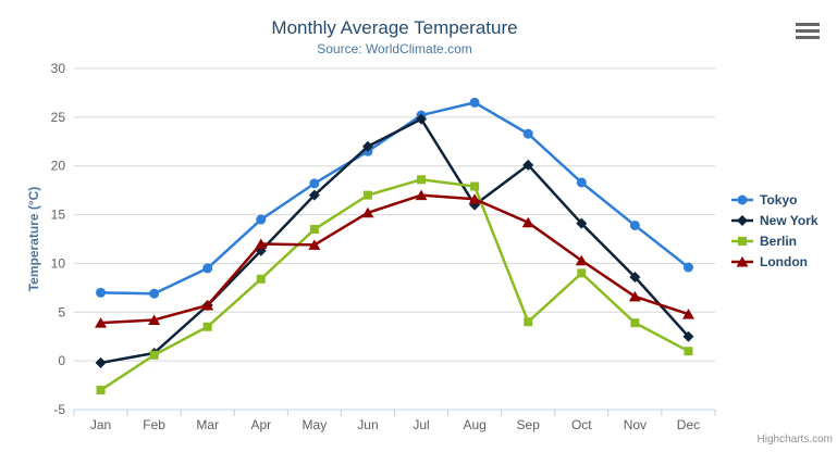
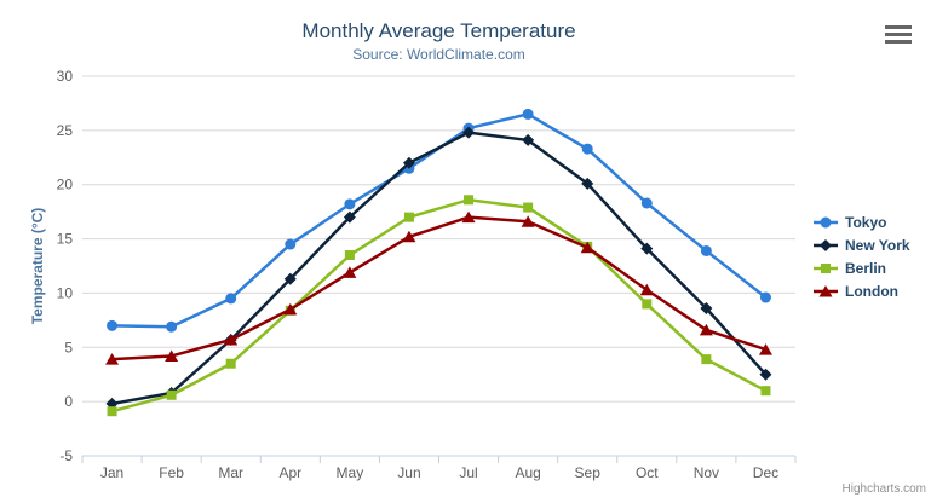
Berlin/Jan: -3 -> -1
London/Apr: 12 -> 8
New York/Aug: 16 -> 24
Berlin/Sep: 4 -> 14
